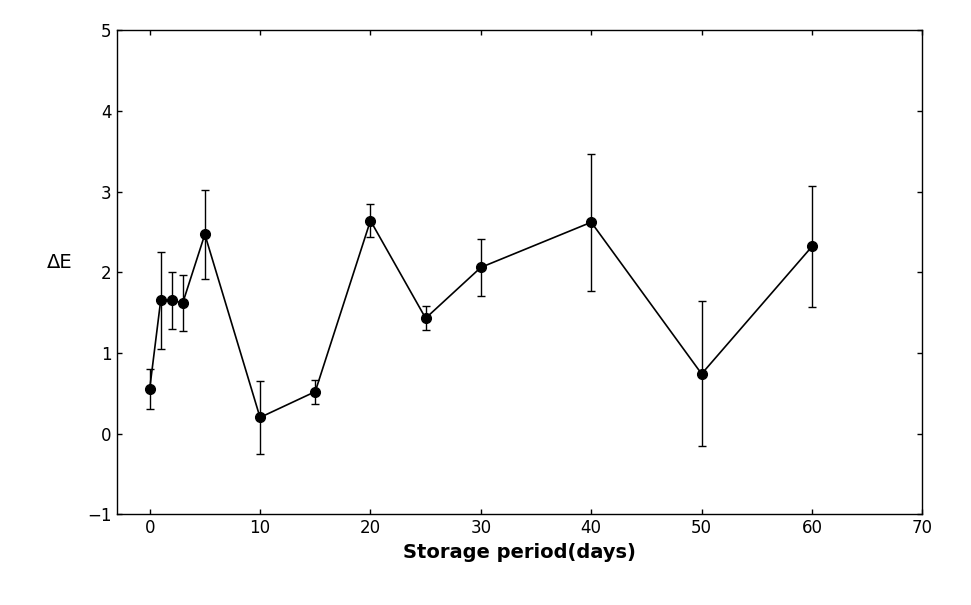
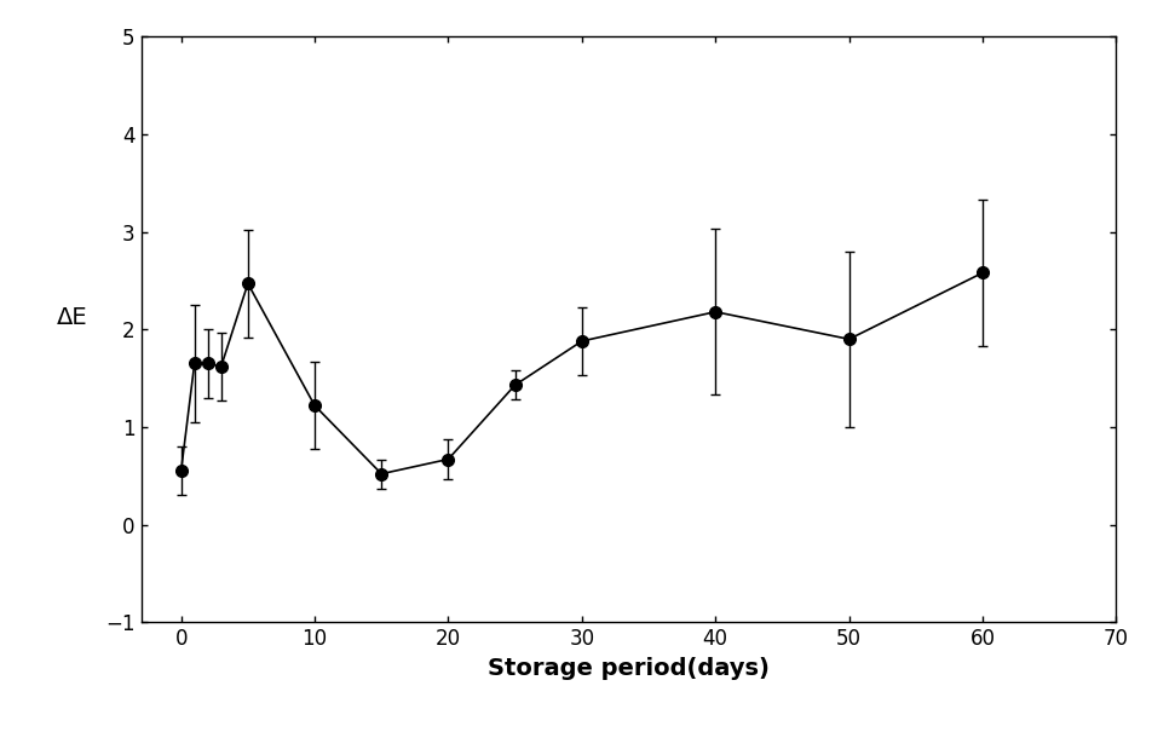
10: 0.20 -> 1.22
20: 2.64 -> 0.67
30: 2.06 -> 1.88
40: 2.62 -> 2.18
50: 0.74 -> 1.90
60: 2.32 -> 2.58
